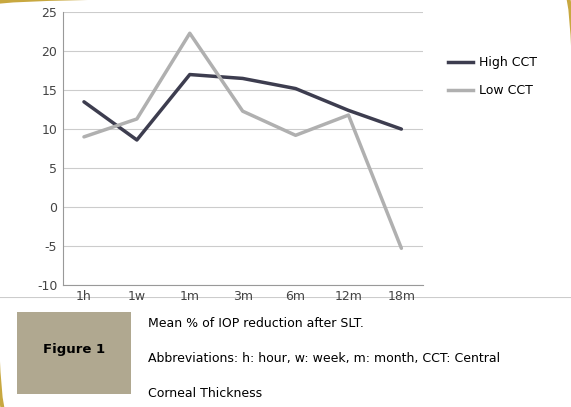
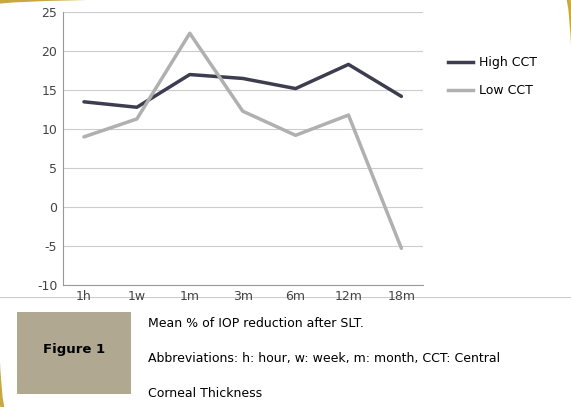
High CCT/1w: 8.6 -> 12.8
High CCT/12m: 12.4 -> 18.3
High CCT/18m: 10.0 -> 14.2
